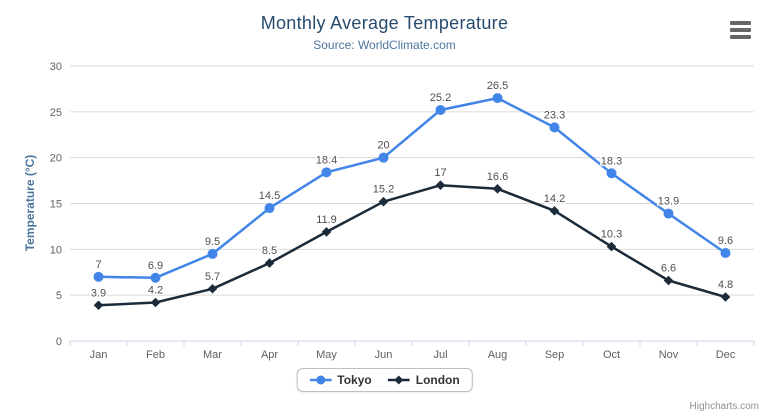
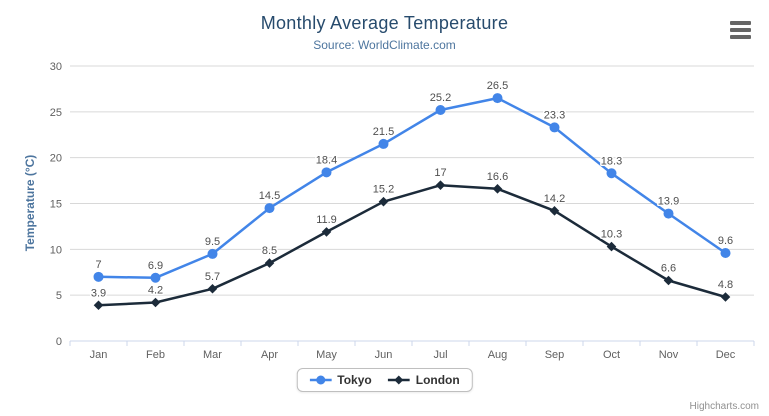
Tokyo/Jun: 20 -> 21.5
